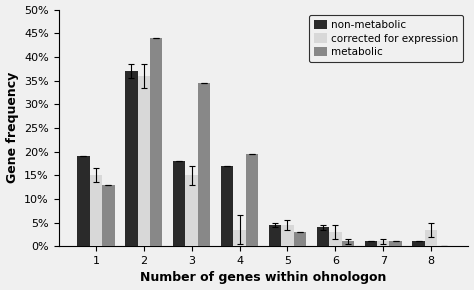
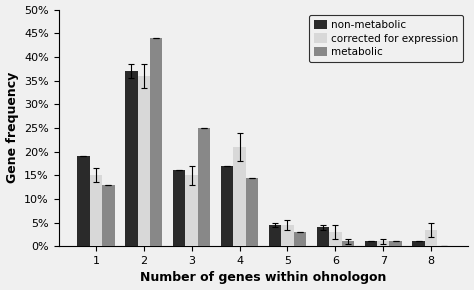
non-metabolic/3: 18.0% -> 16.0%
metabolic/3: 34.5% -> 25.0%
corrected for expression/4: 3.5% -> 21.0%
metabolic/4: 19.5% -> 14.5%
